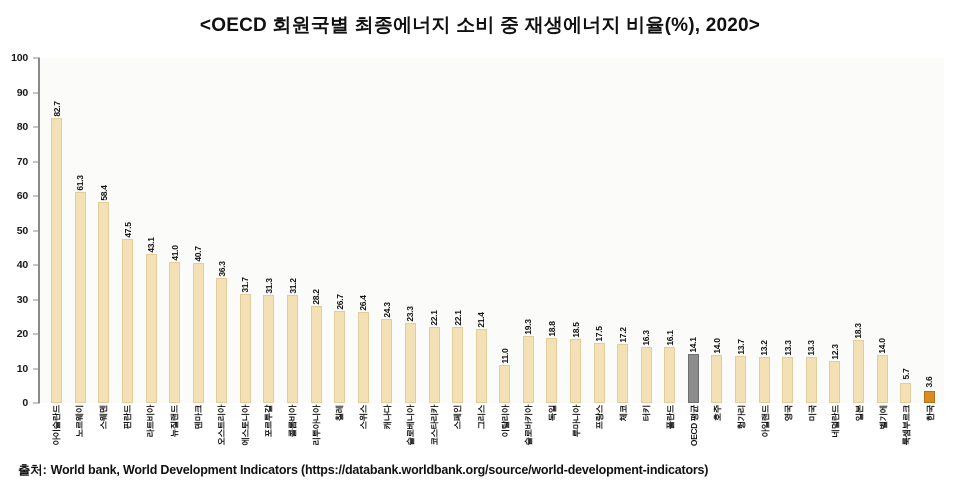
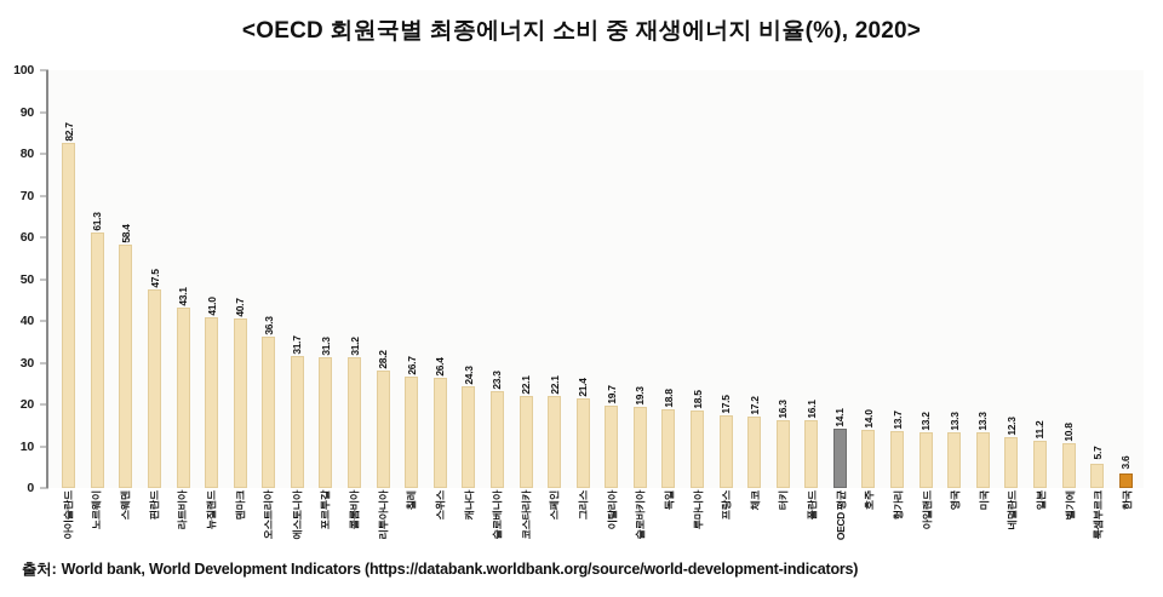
이탈리아: 11.0 -> 19.7
일본: 18.3 -> 11.2
벨기에: 14.0 -> 10.8
